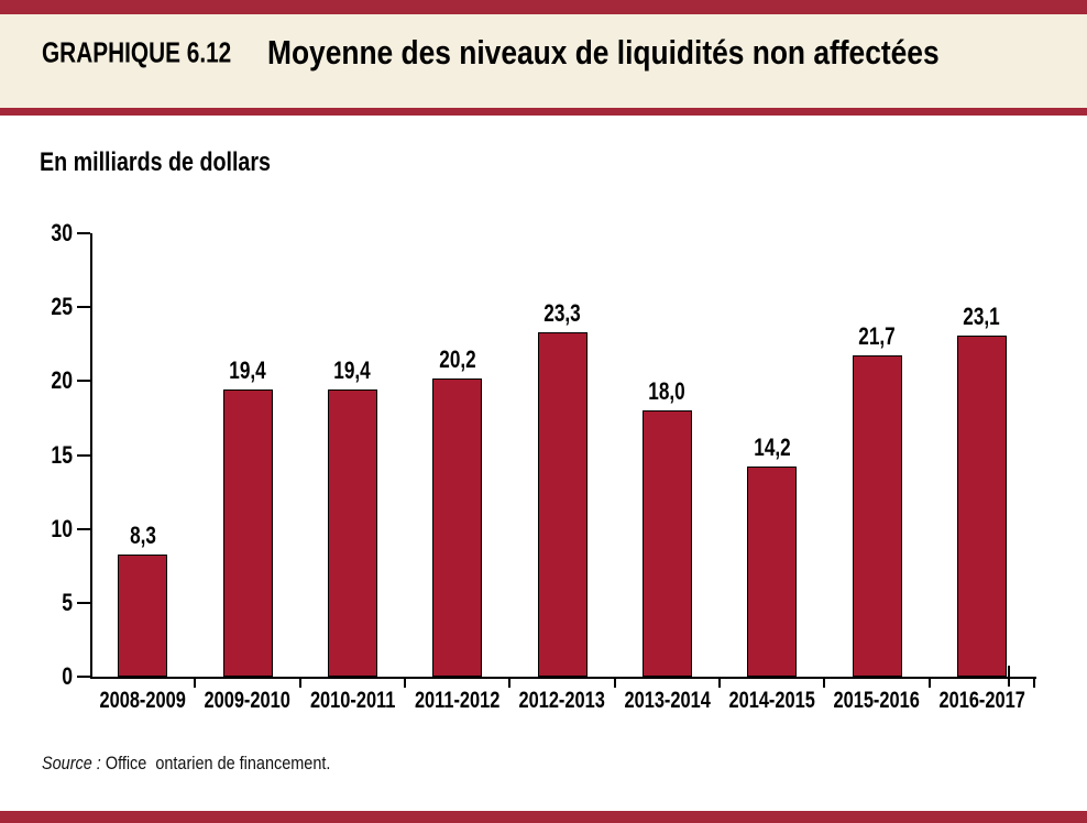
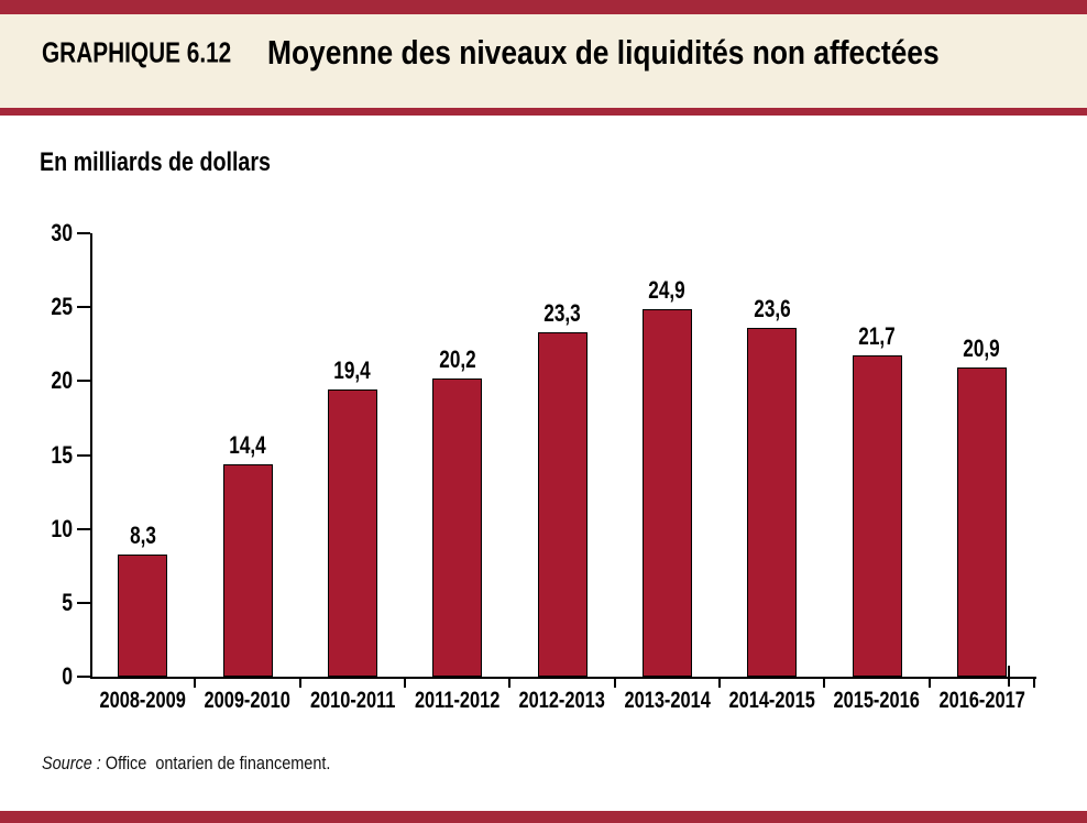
2009-2010: 19,4 -> 14,4
2013-2014: 18,0 -> 24,9
2014-2015: 14,2 -> 23,6
2016-2017: 23,1 -> 20,9
